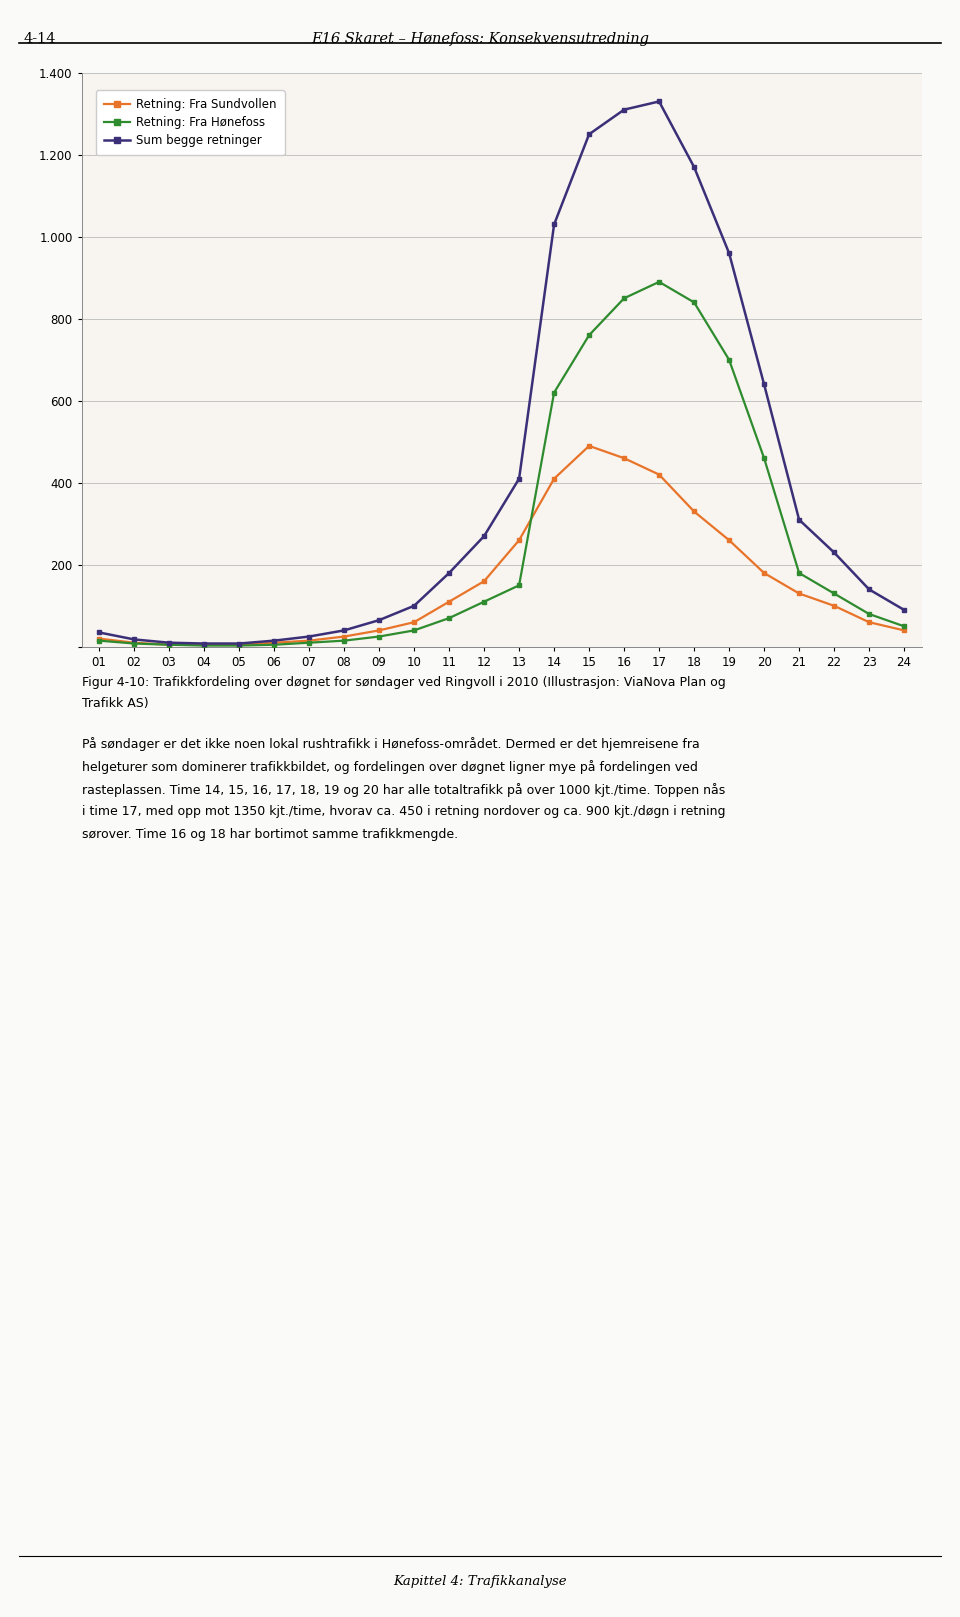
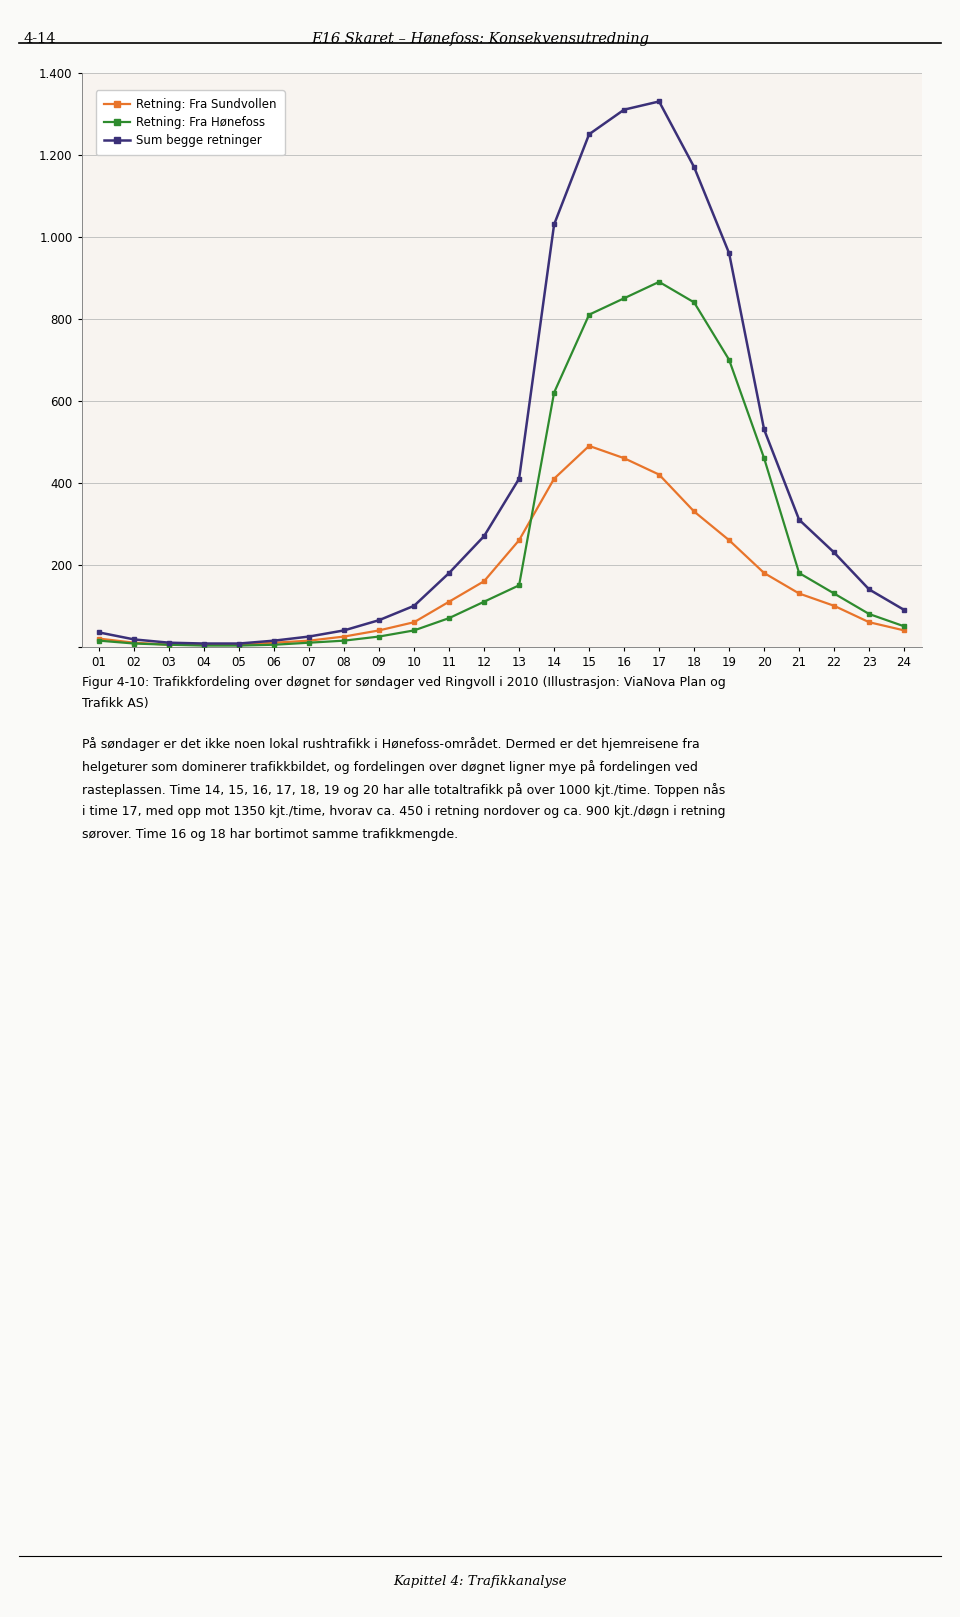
Retning: Fra Hønefoss/15: 760 -> 810
Sum begge retninger/20: 640 -> 530
